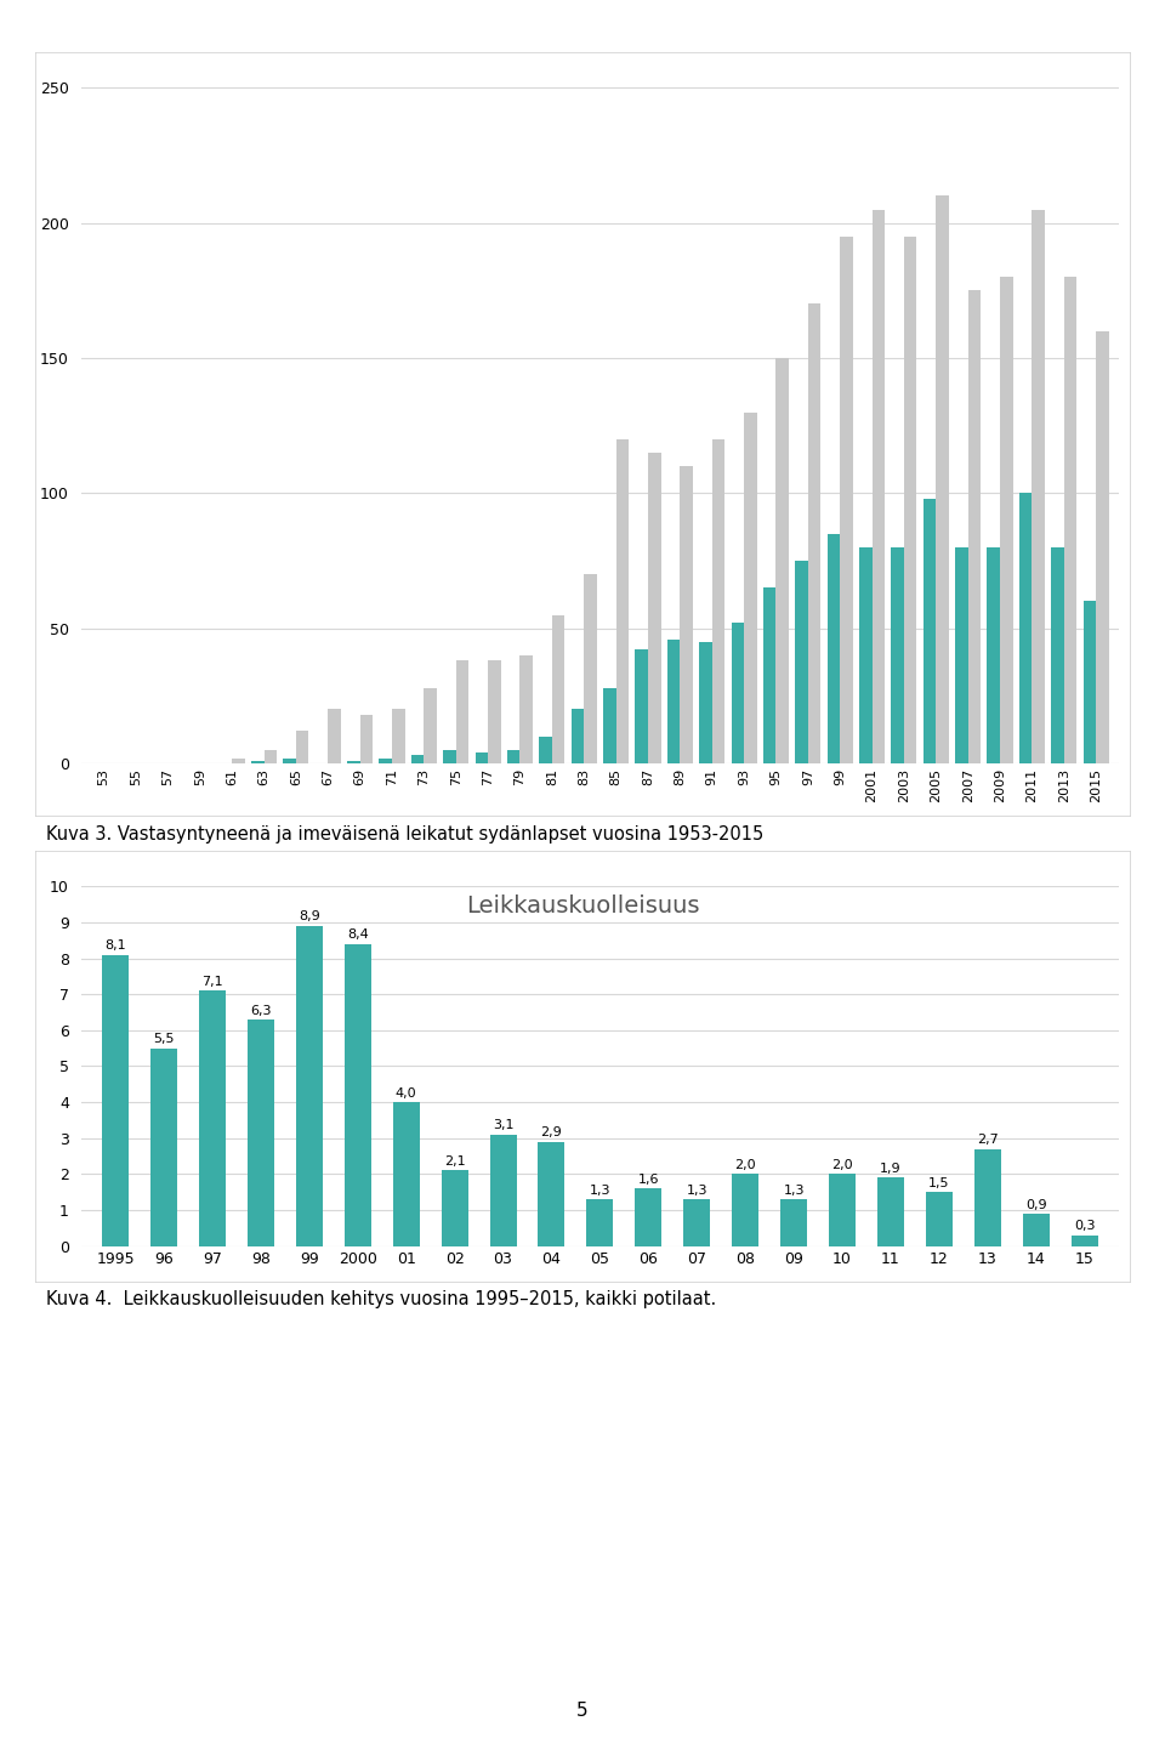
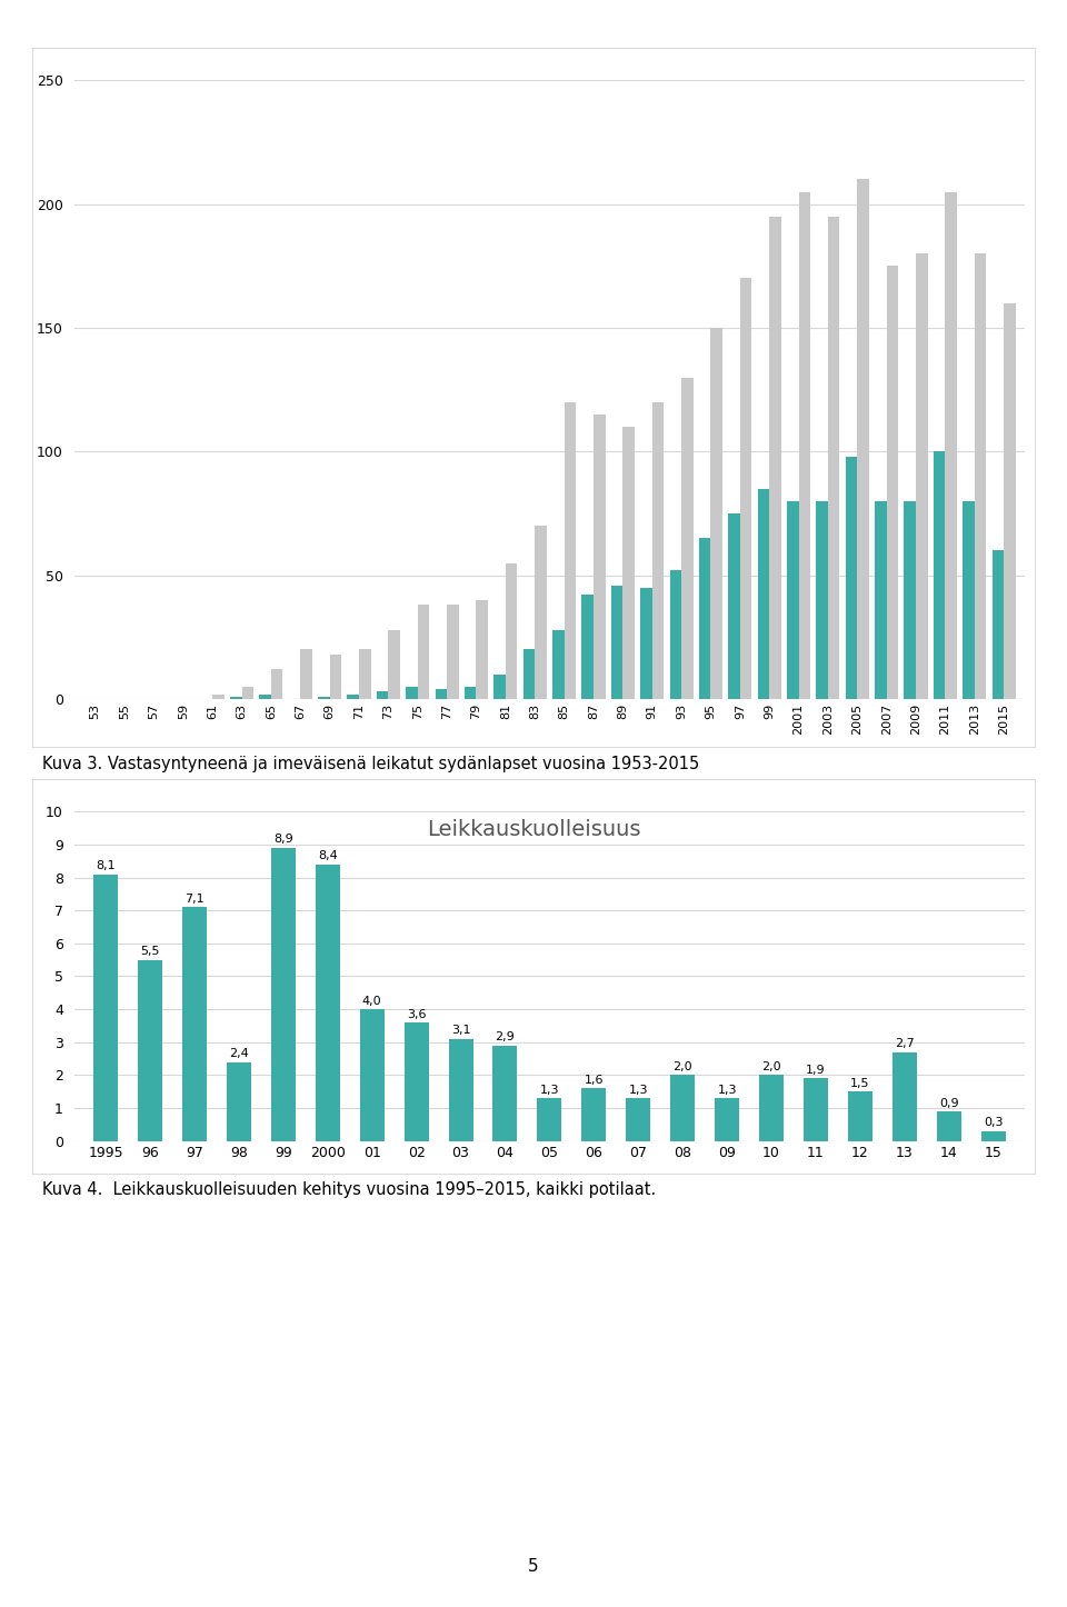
98: 6,3 -> 2,4
02: 2,1 -> 3,6
